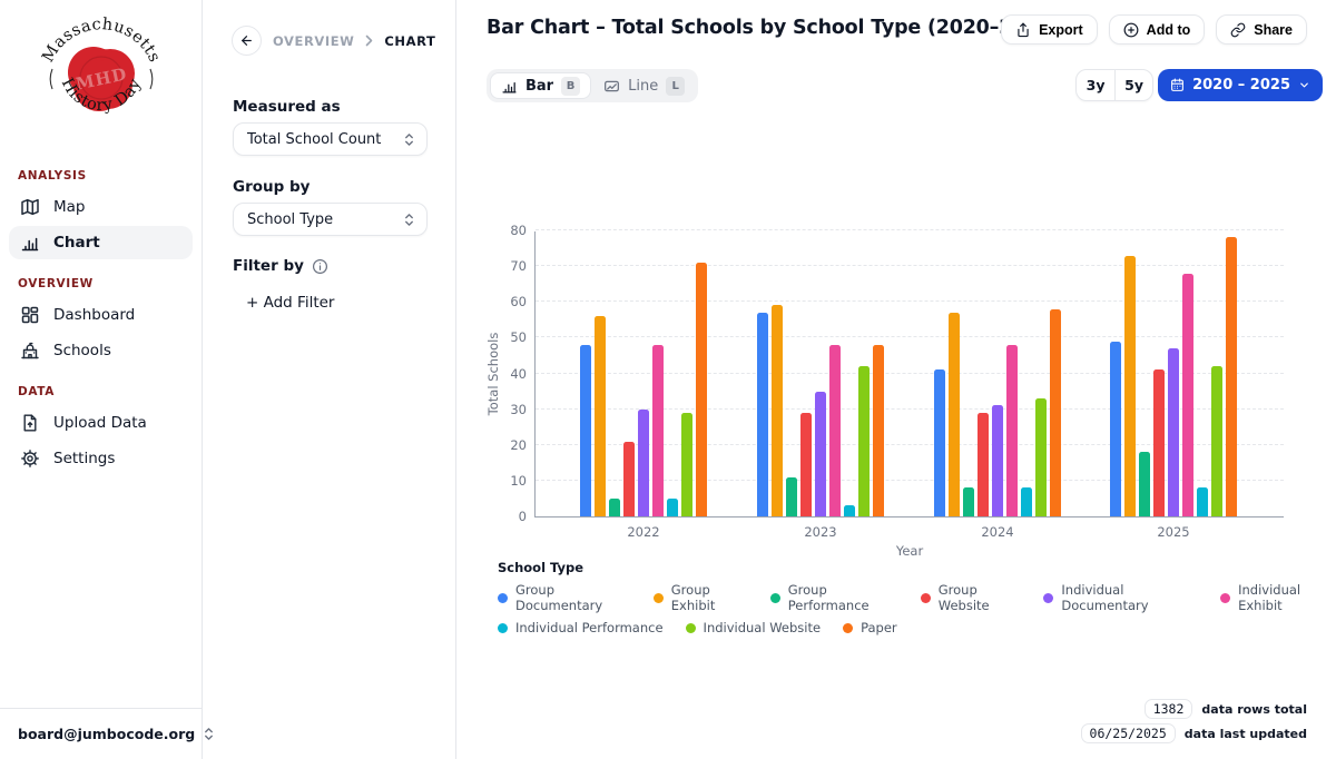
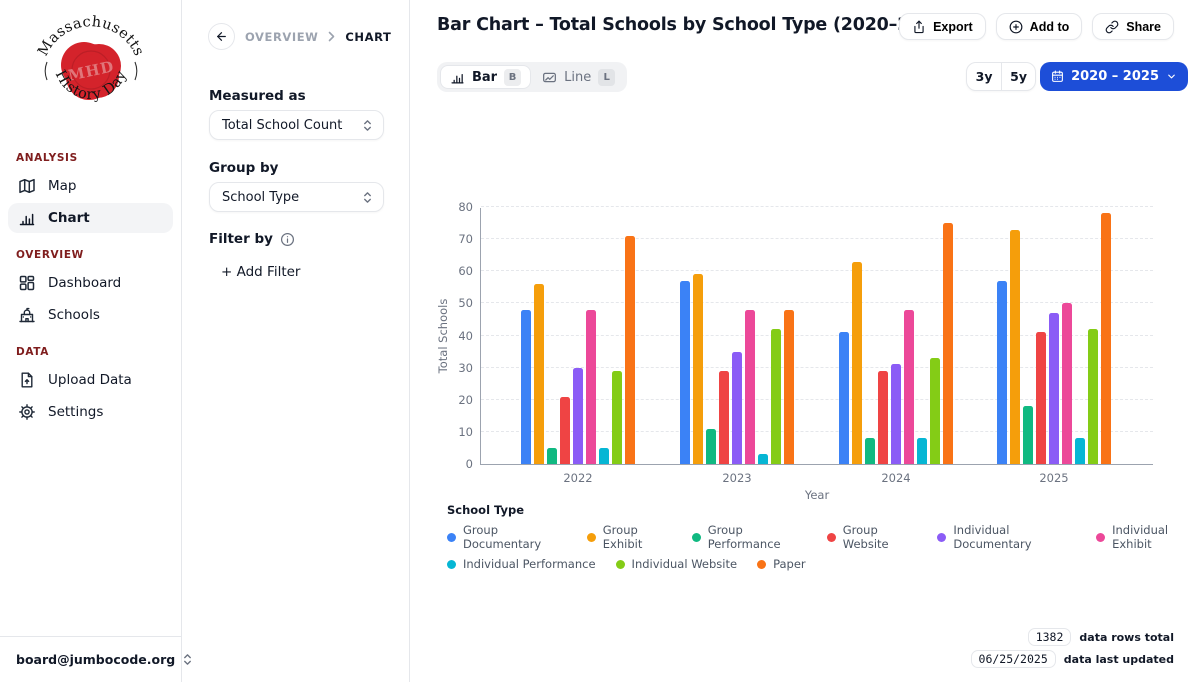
Group Exhibit/2024: 57 -> 63
Paper/2024: 58 -> 75
Group Documentary/2025: 49 -> 57
Individual Exhibit/2025: 68 -> 50
